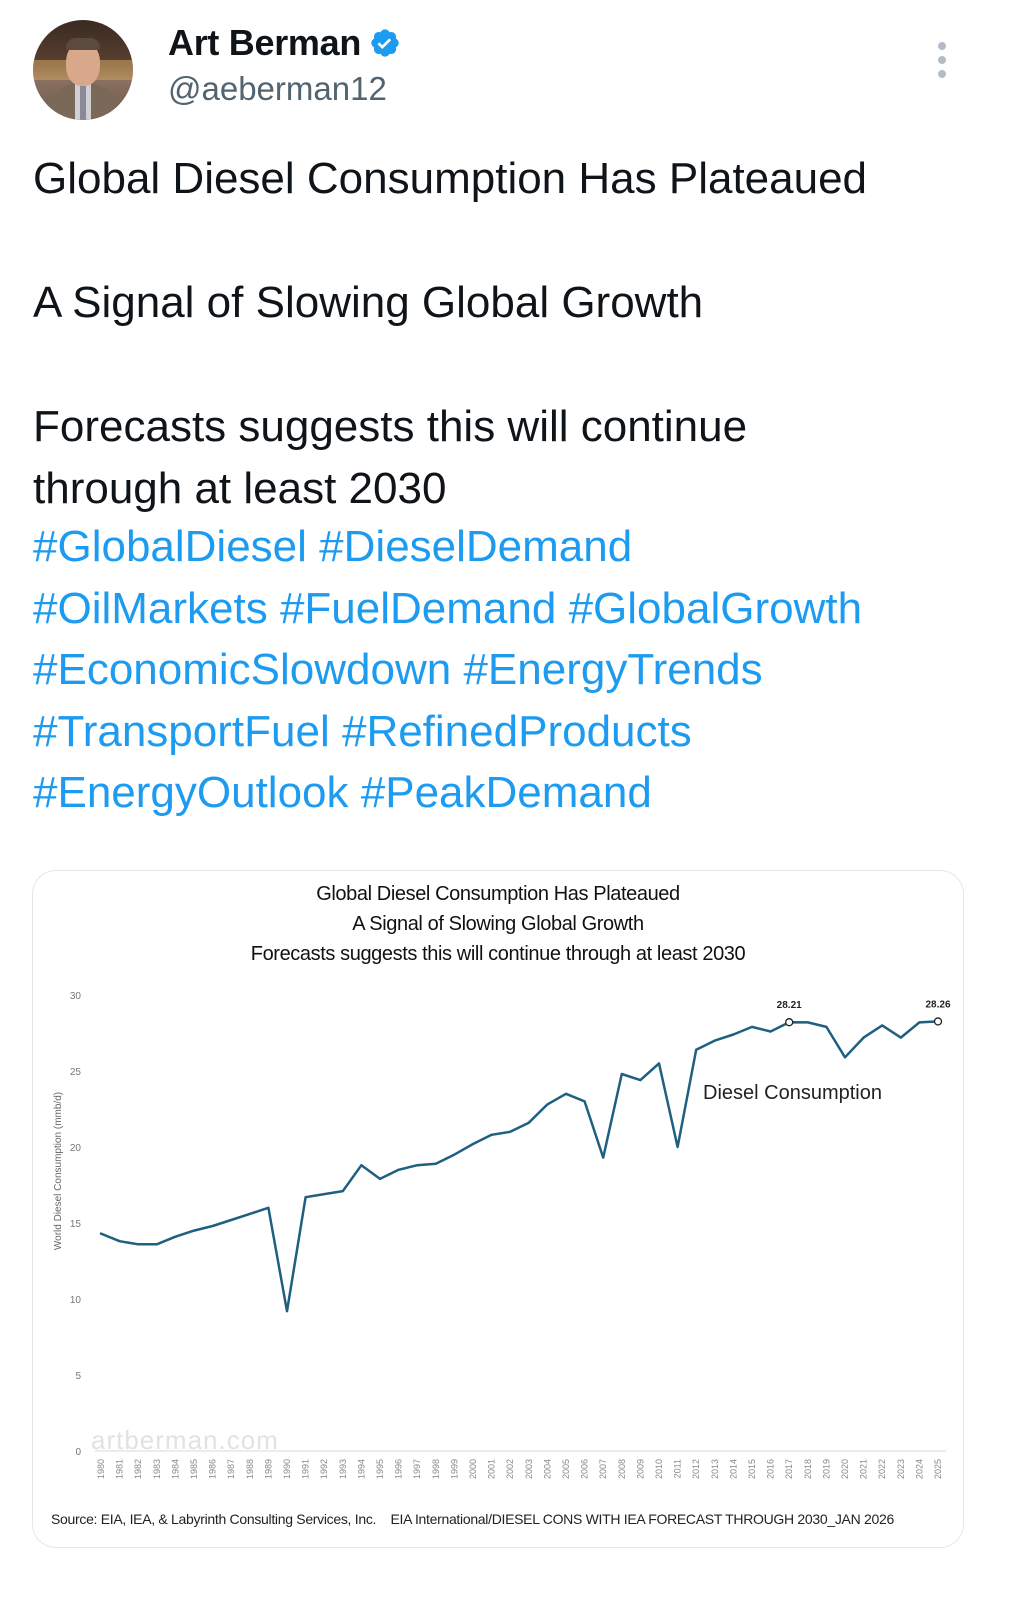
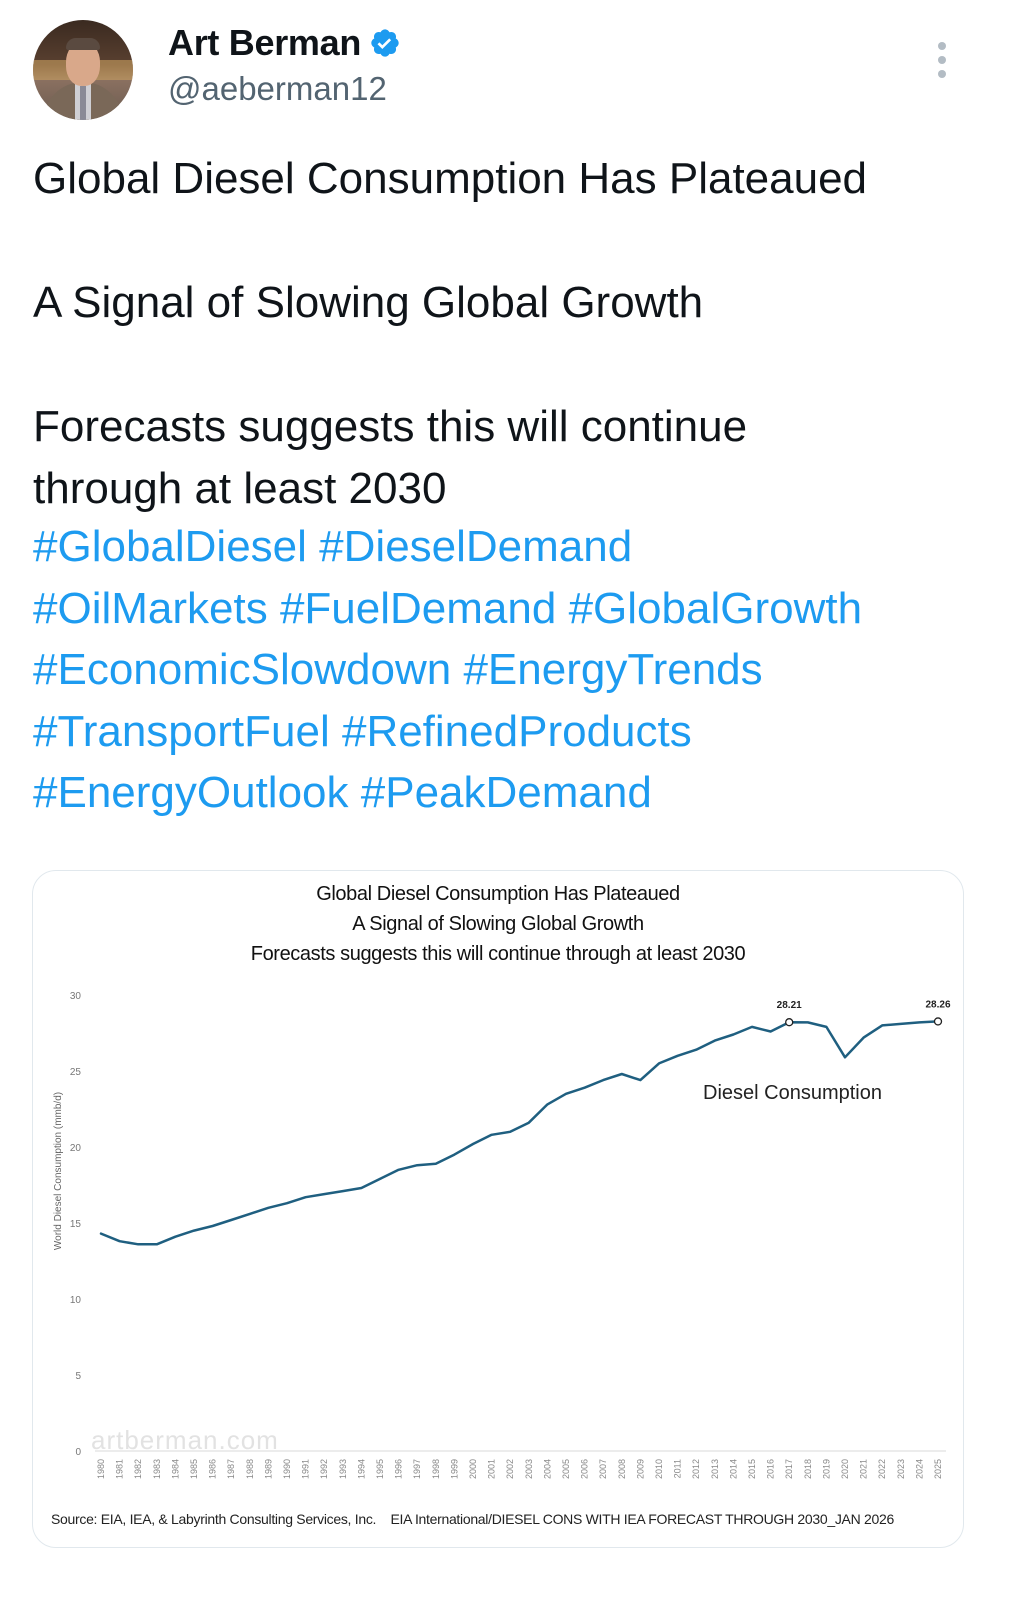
1990: 9.2 -> 16.3
1994: 18.8 -> 17.3
2006: 23.0 -> 23.9
2007: 19.3 -> 24.4
2011: 20.0 -> 26.0
2023: 27.2 -> 28.1
